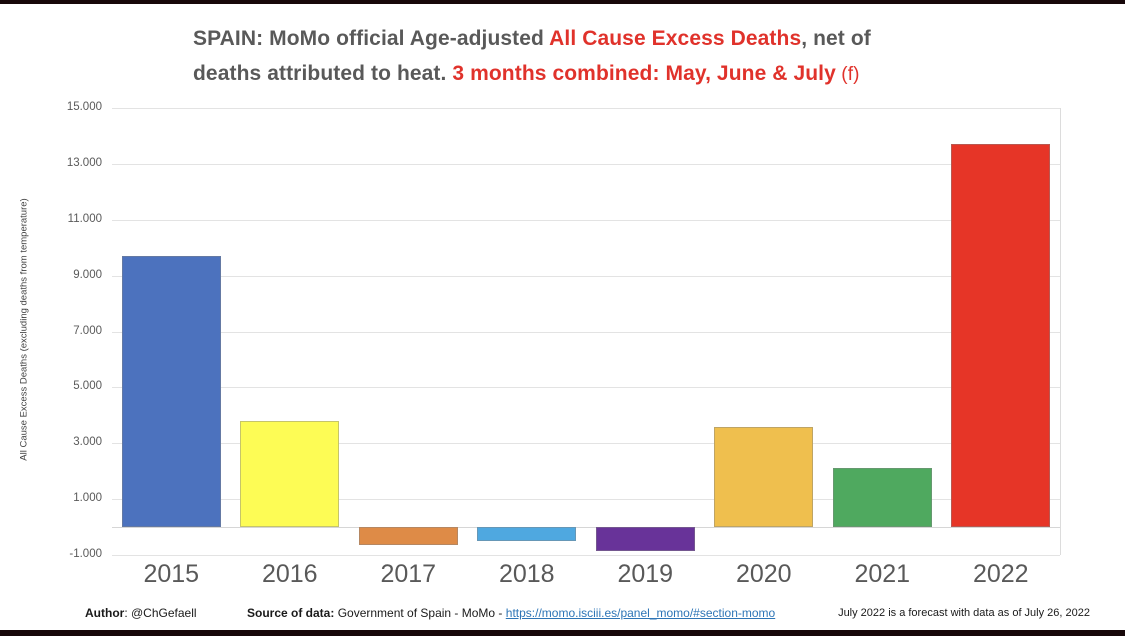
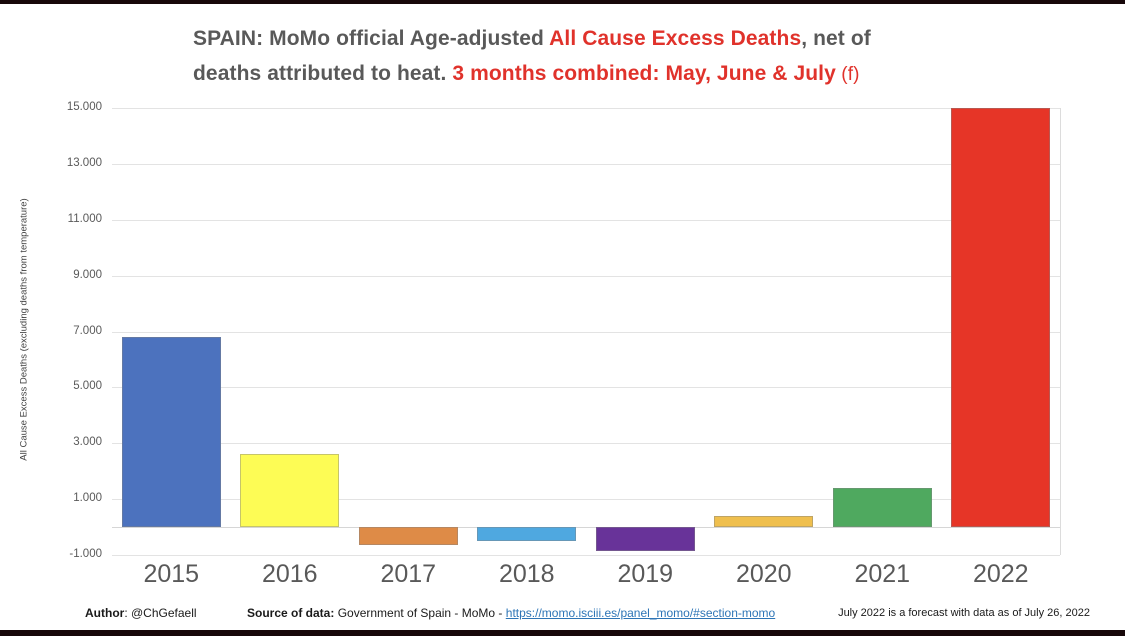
2015: 9700 -> 6800
2016: 3800 -> 2600
2020: 3600 -> 400
2021: 2100 -> 1400
2022: 13700 -> 15000
